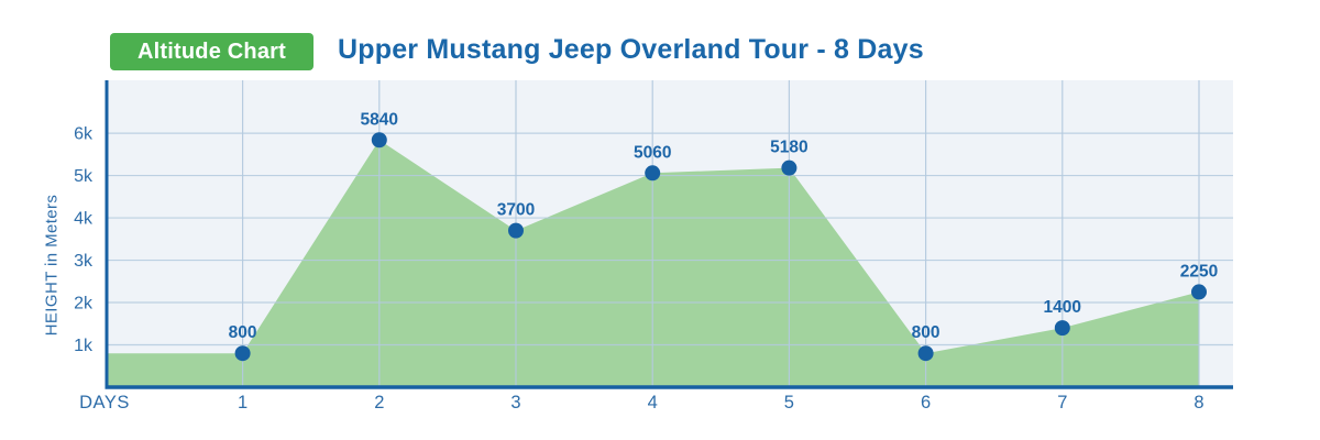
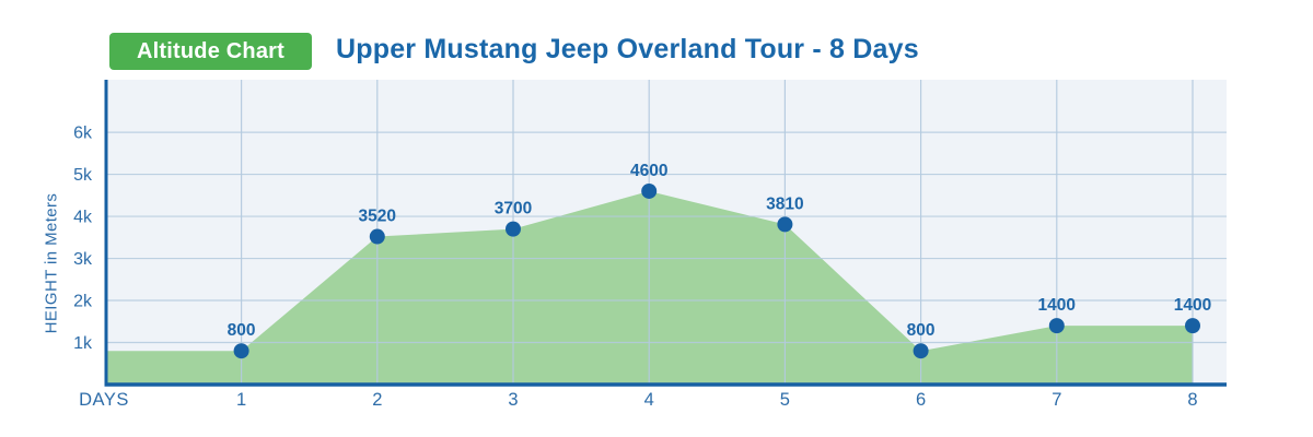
2: 5840 -> 3520
4: 5060 -> 4600
5: 5180 -> 3810
8: 2250 -> 1400
